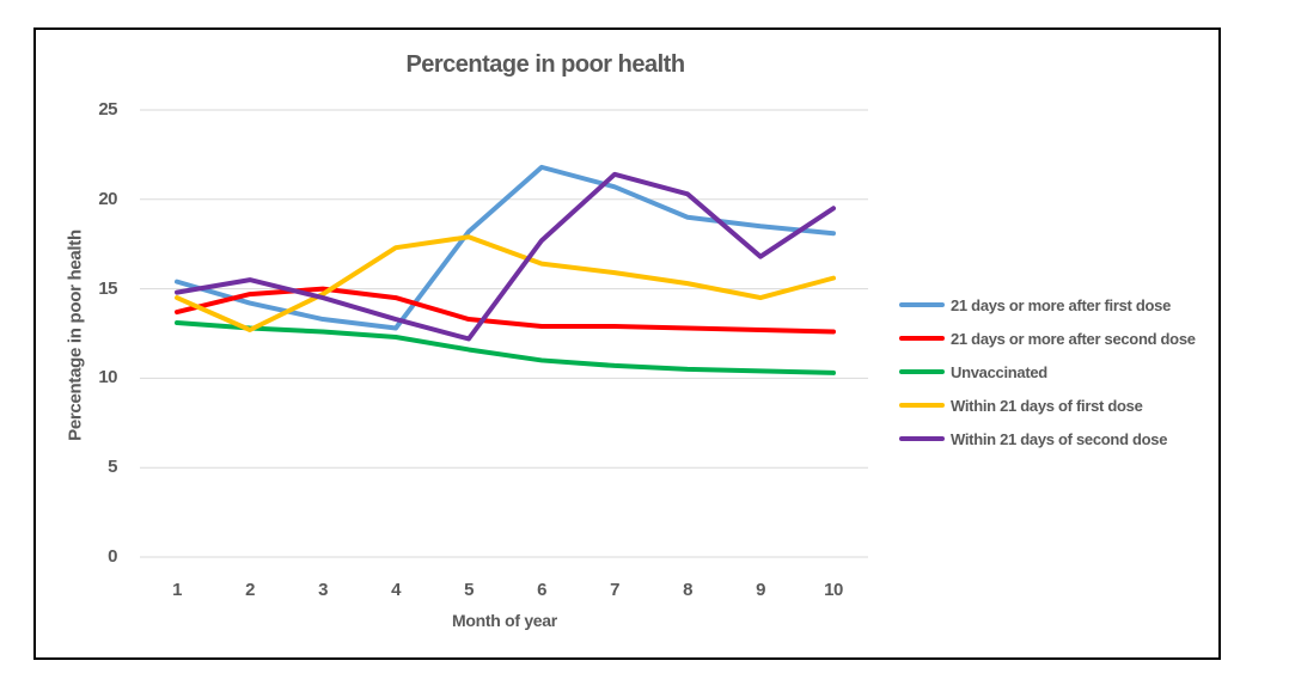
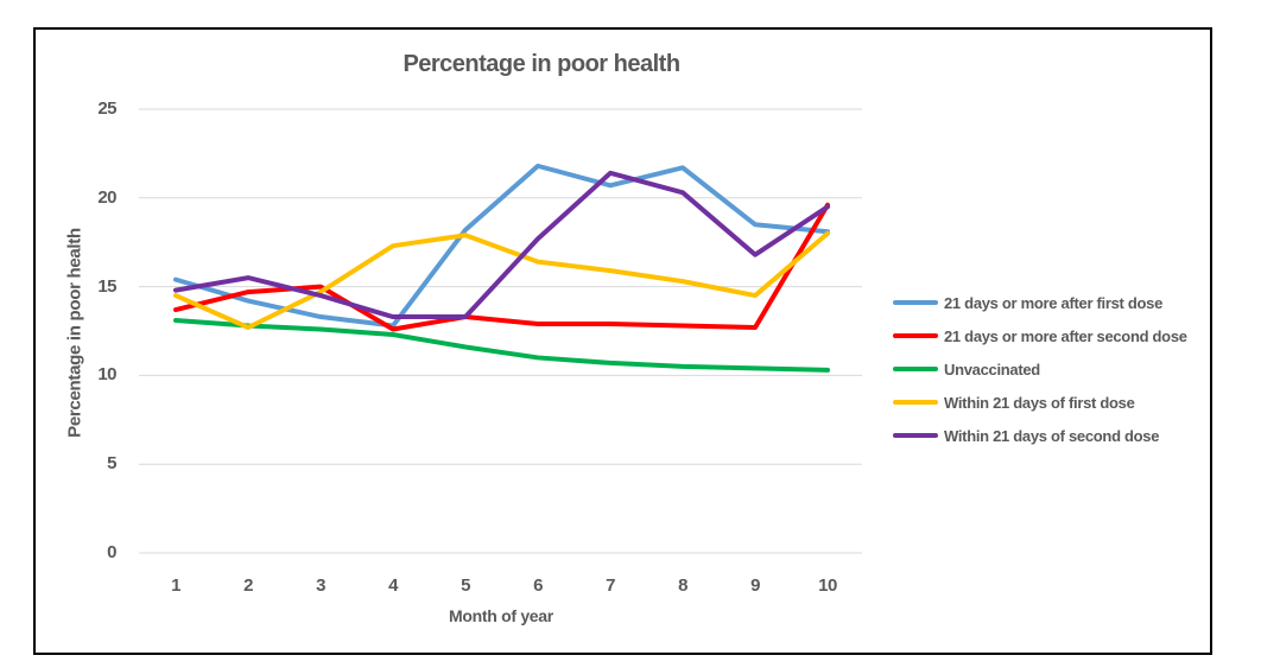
21 days or more after second dose/4: 14.5 -> 12.6
Within 21 days of second dose/5: 12.2 -> 13.3
21 days or more after first dose/8: 19.0 -> 21.7
21 days or more after second dose/10: 12.6 -> 19.6
Within 21 days of first dose/10: 15.6 -> 18.0
